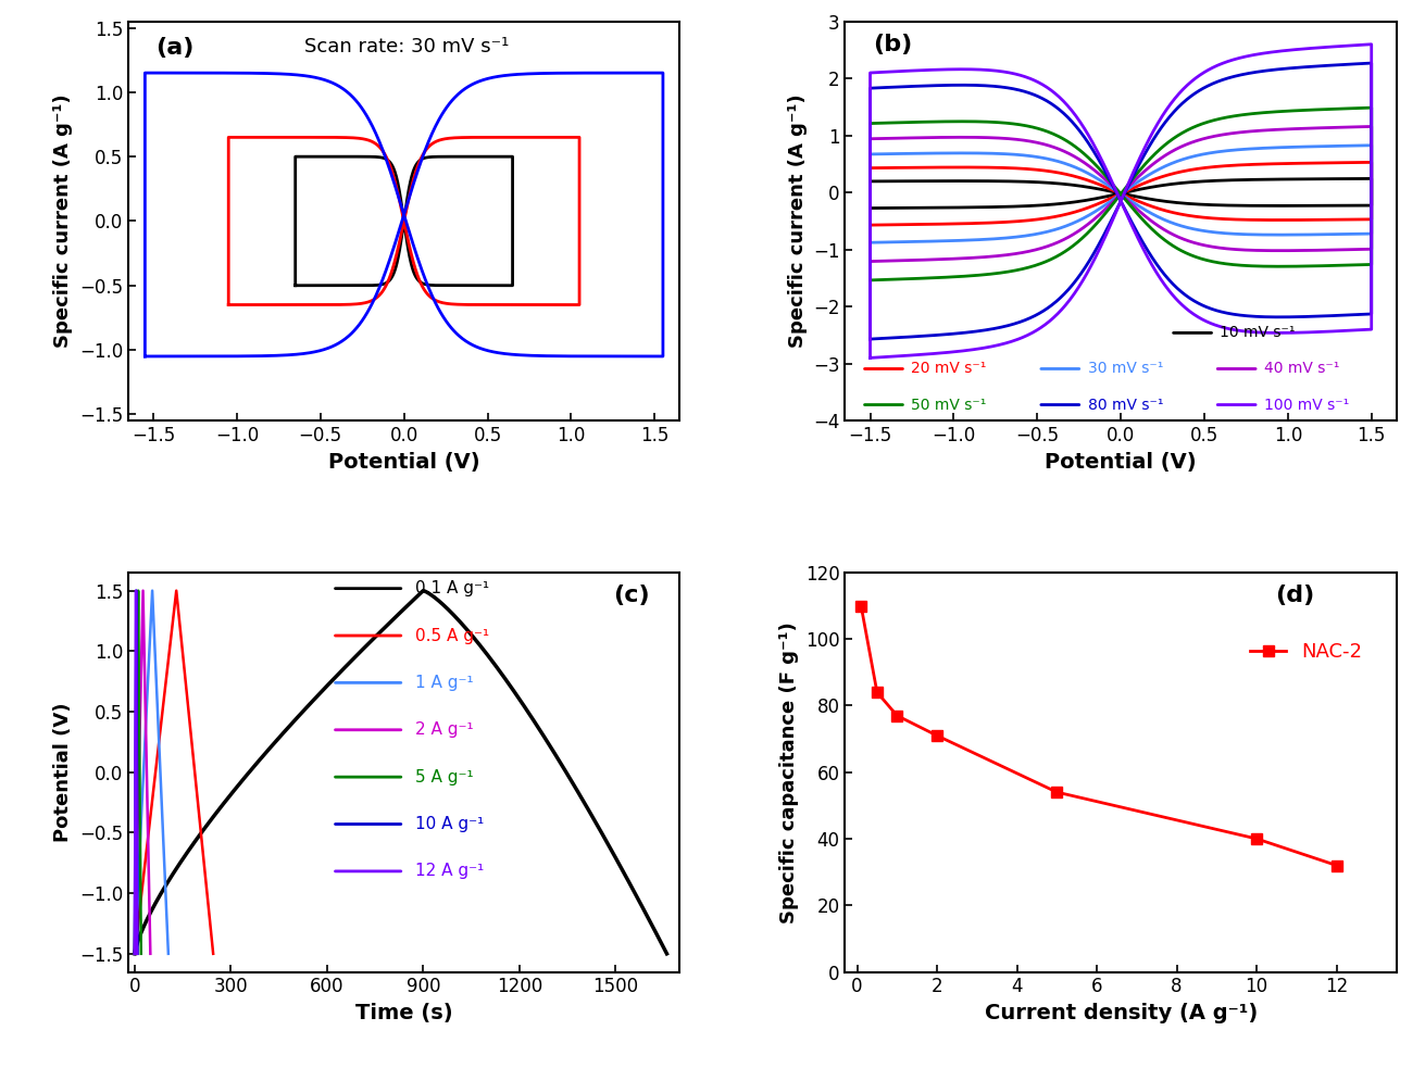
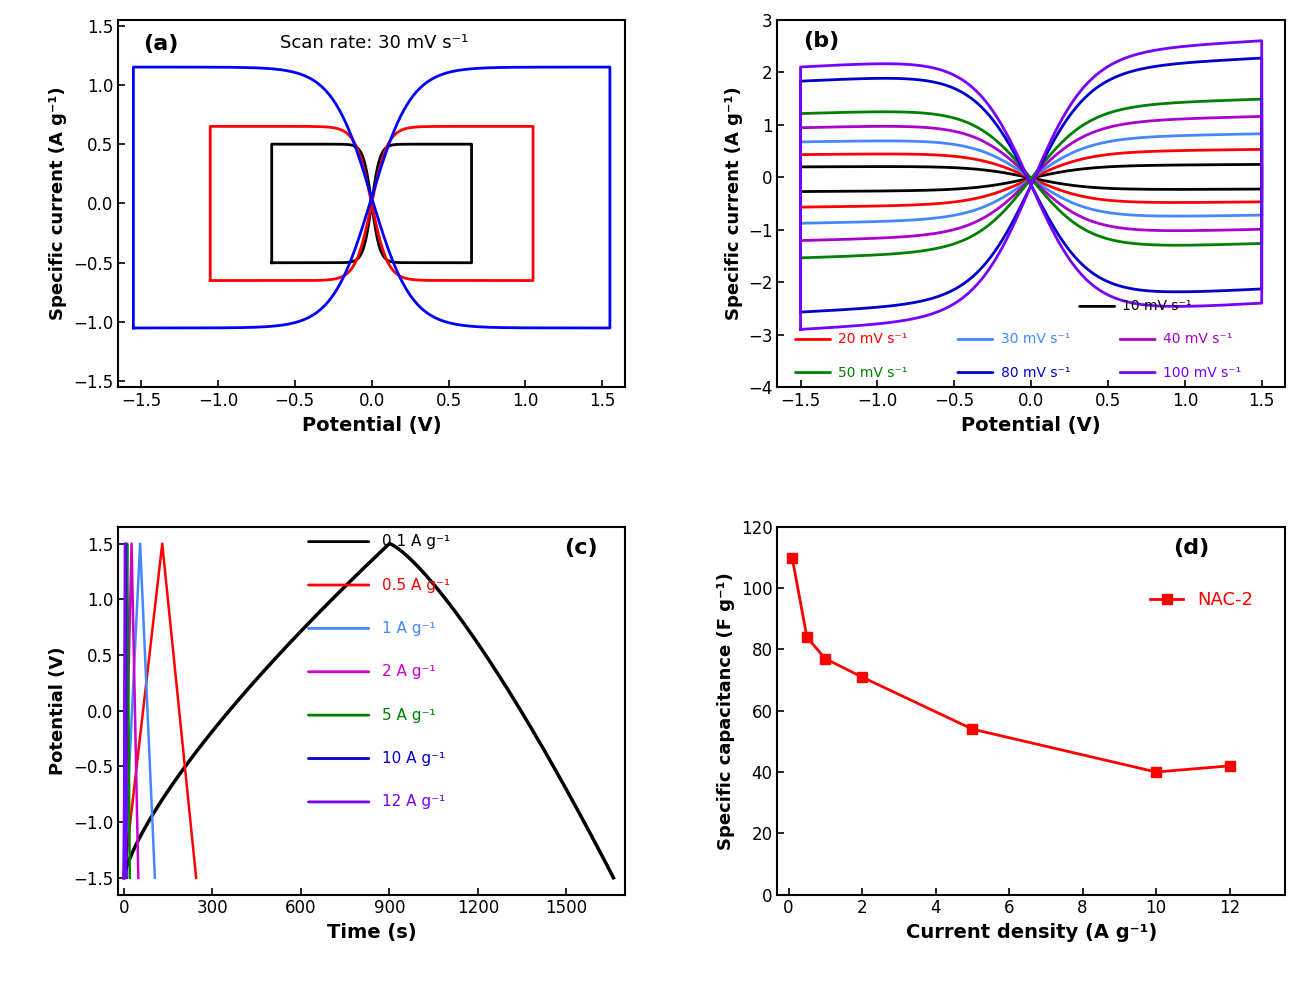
12: 32 -> 42
